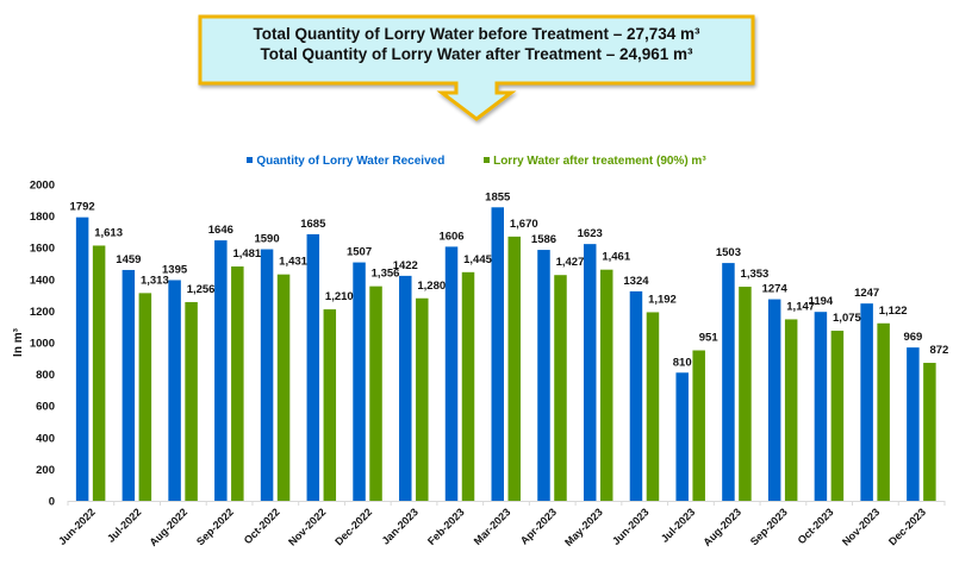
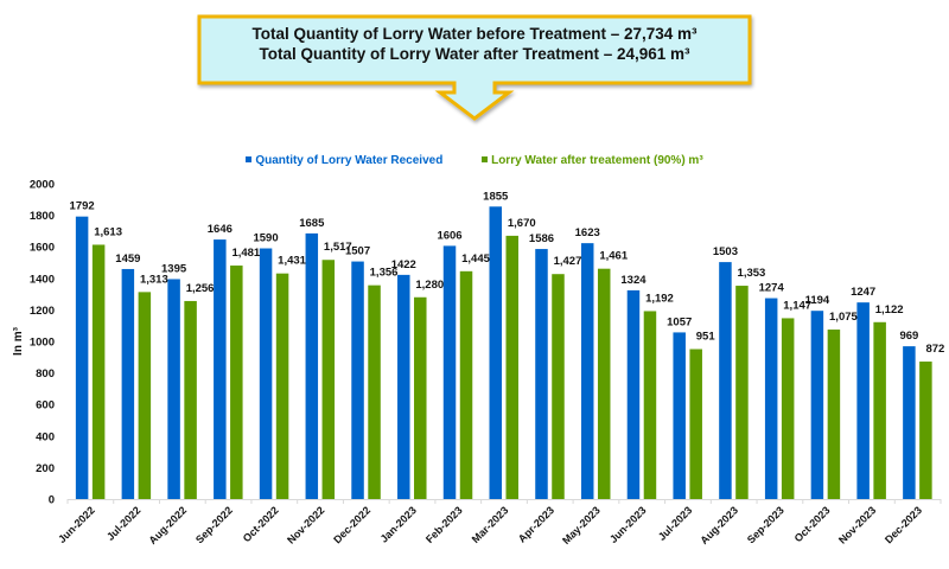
Lorry Water after treatement (90%) m³/Nov-2022: 1,210 -> 1,517
Quantity of Lorry Water Received/Jul-2023: 810 -> 1057
